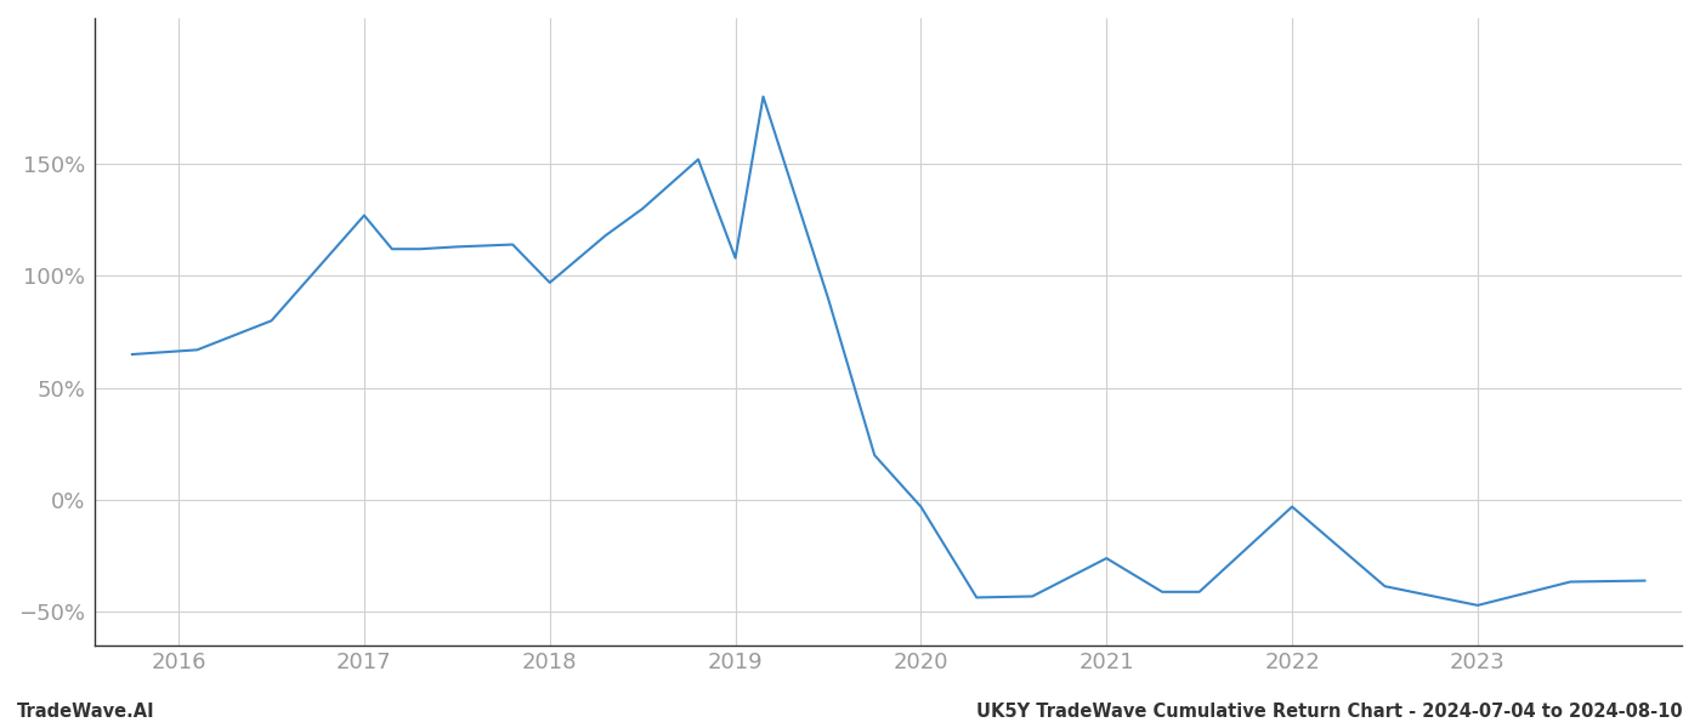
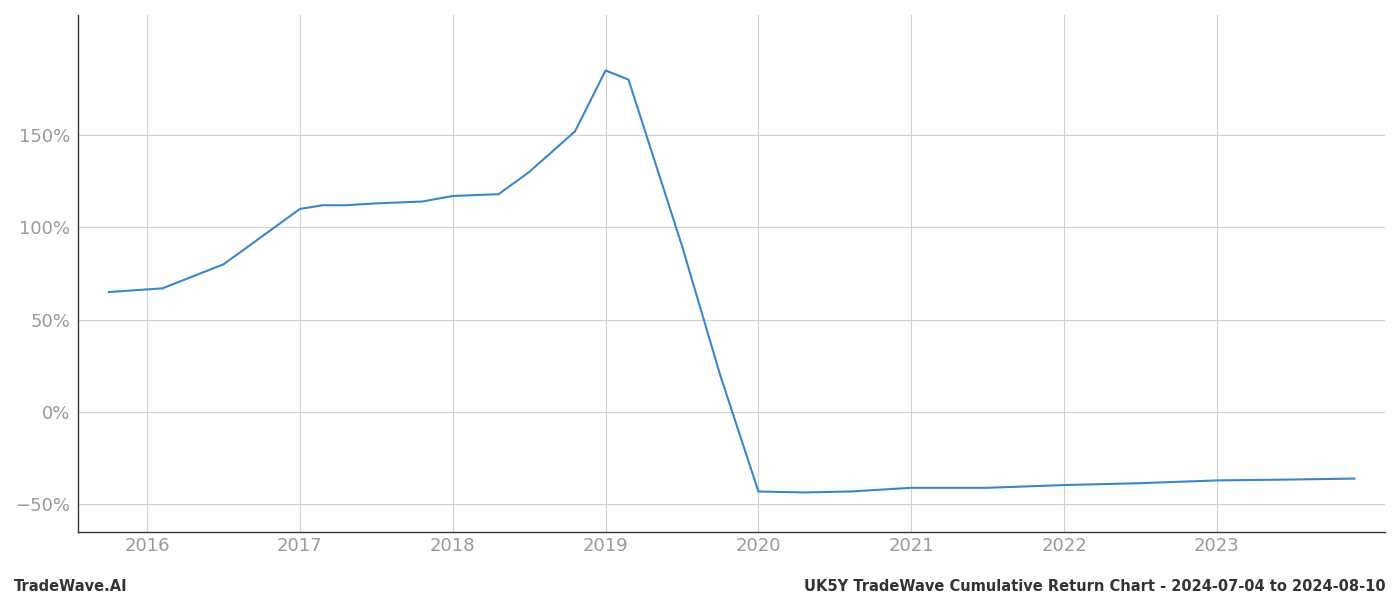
2017: 127% -> 110%
2018: 97% -> 117%
2019: 108% -> 185%
2020: -3% -> -43%
2021: -26% -> -41%
2022: -3% -> -40%
2023: -47% -> -37%
